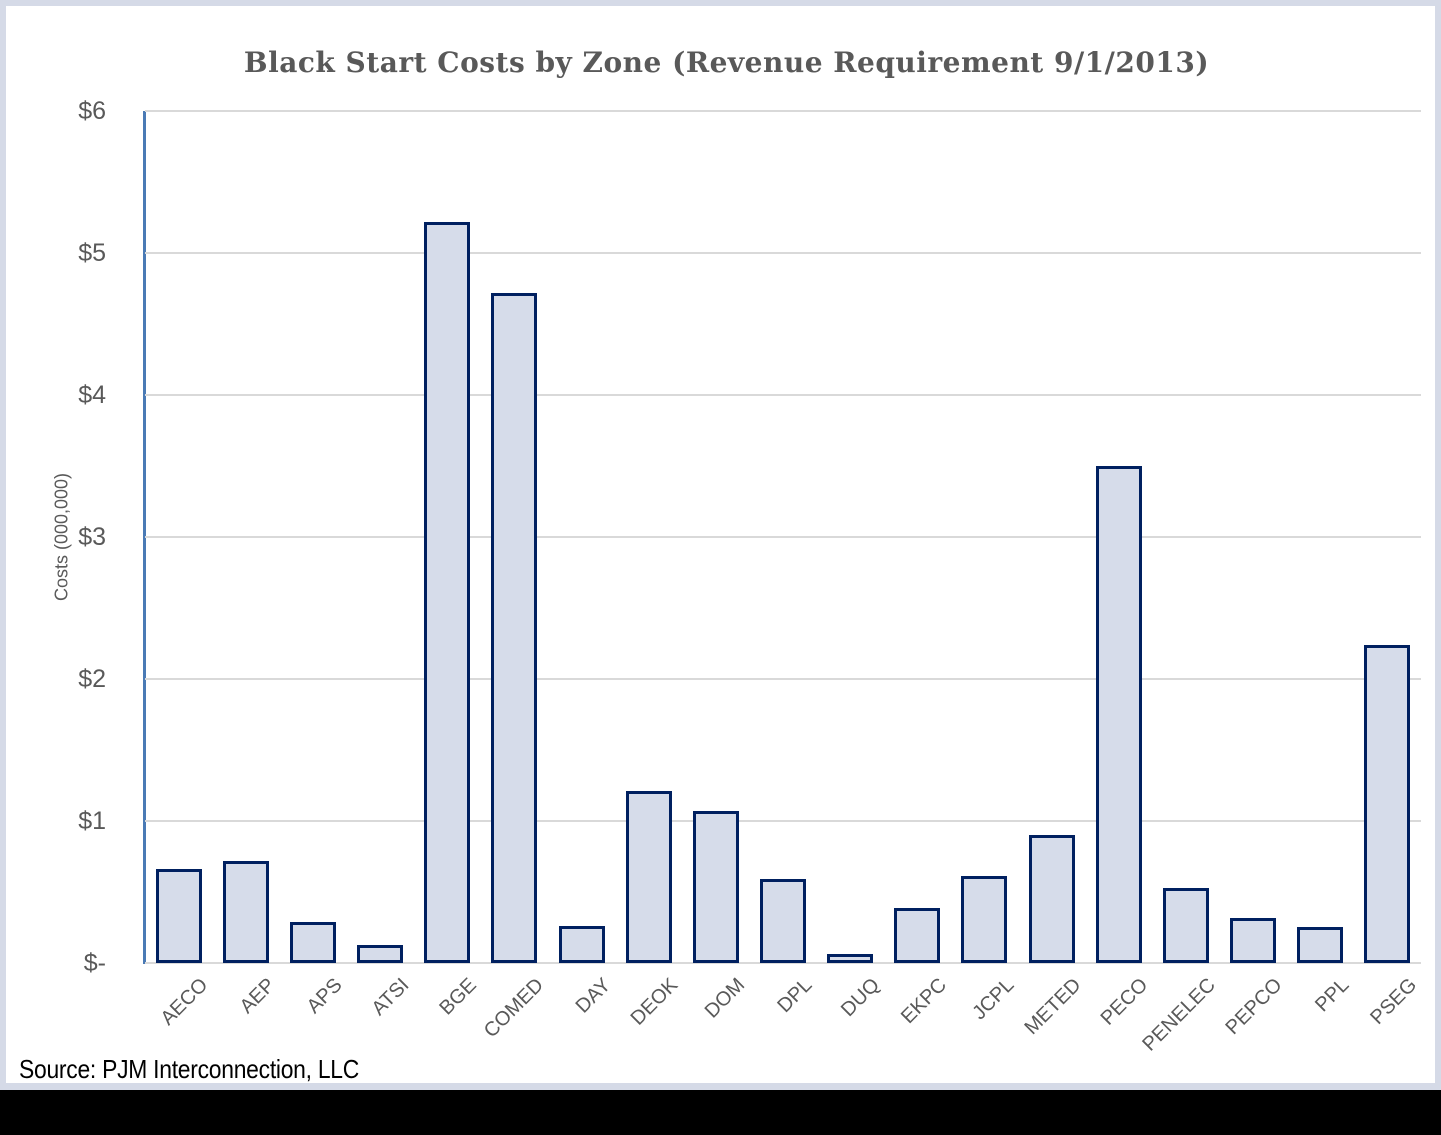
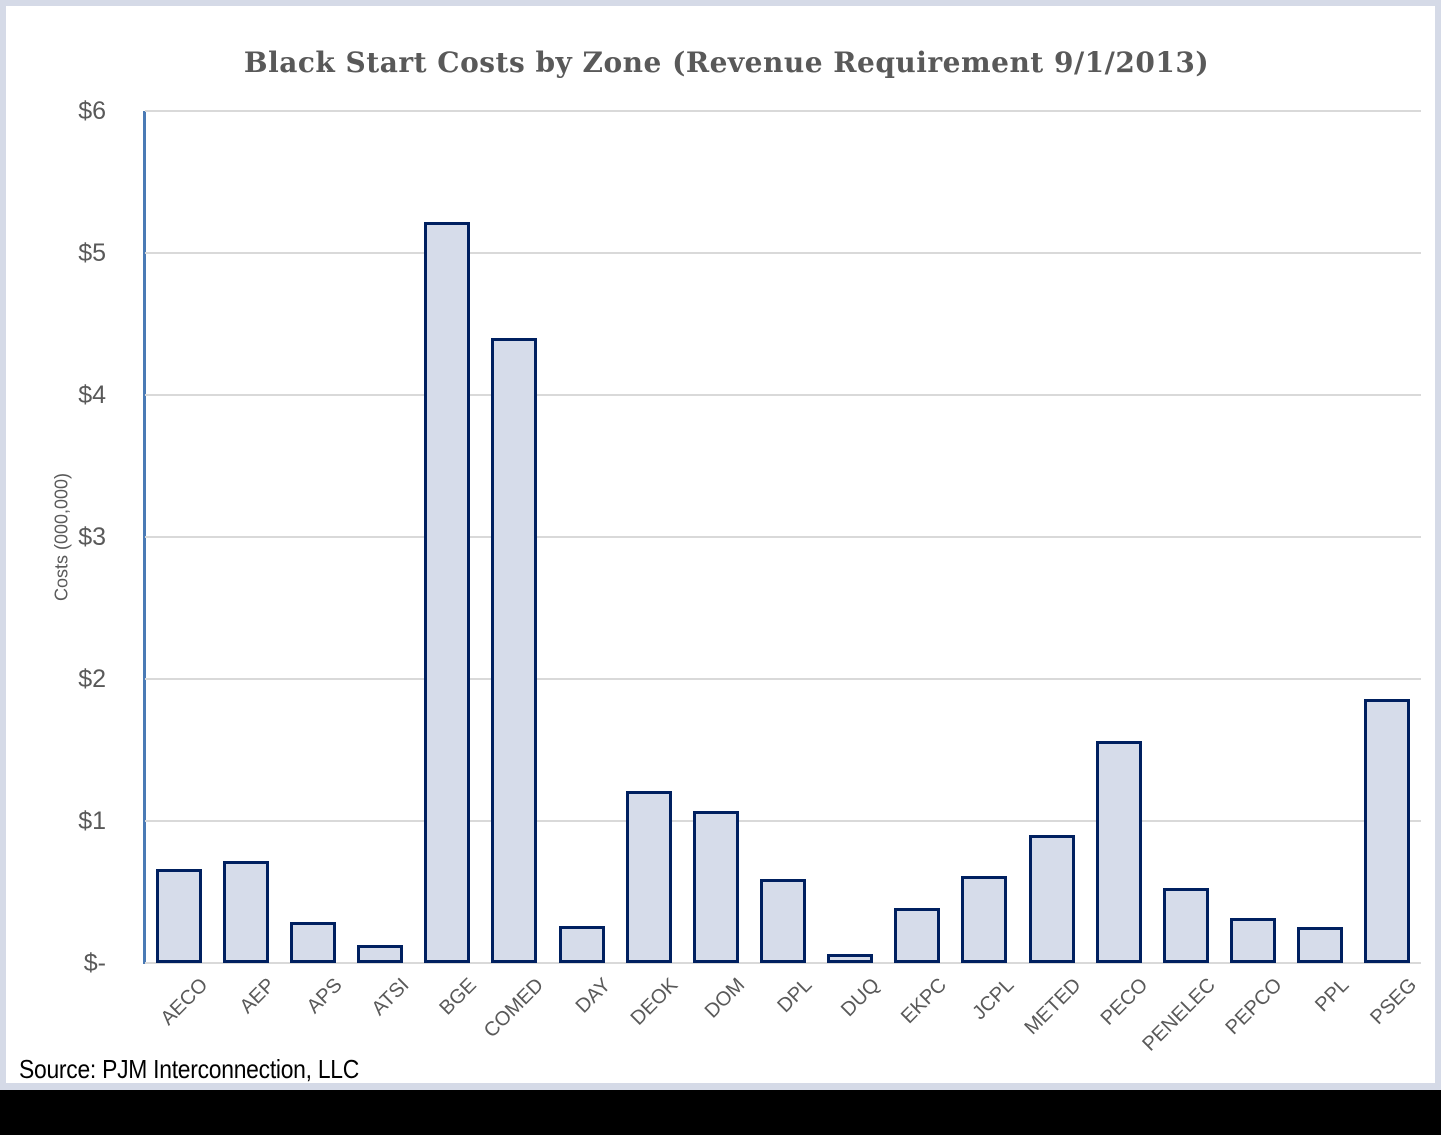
COMED: $4.72 -> $4.40
PECO: $3.50 -> $1.56
PSEG: $2.24 -> $1.86
